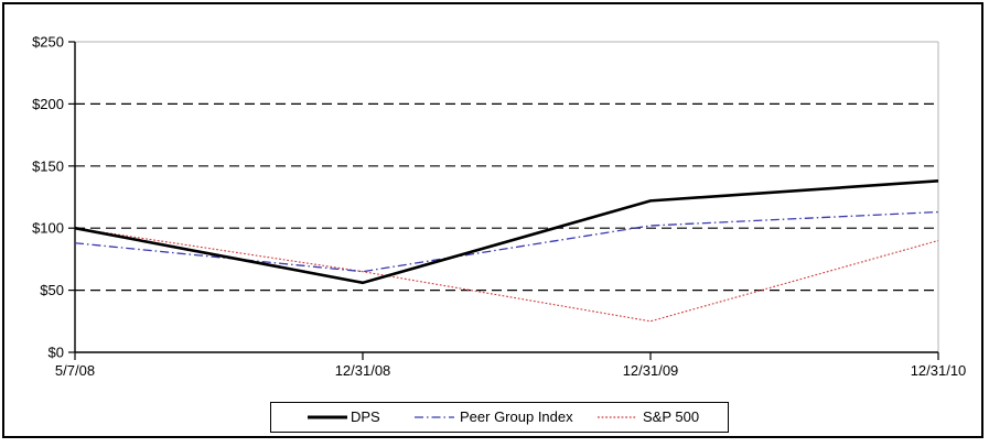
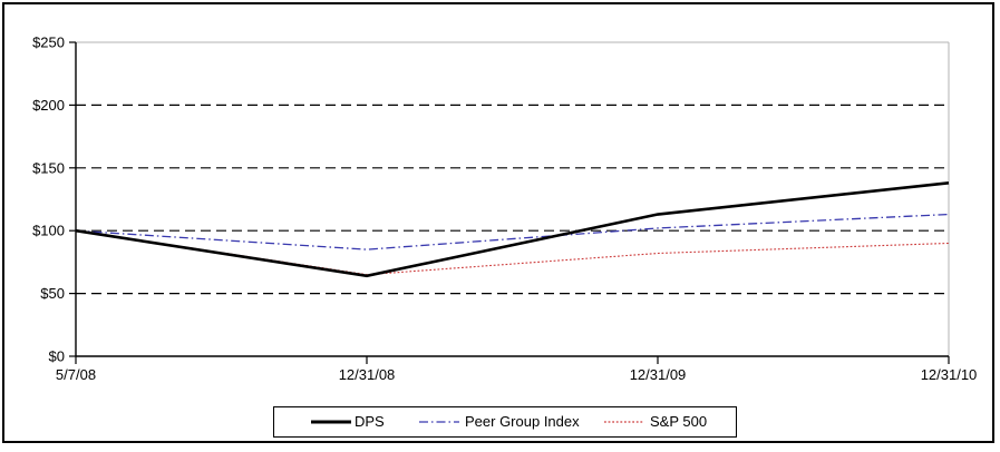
Peer Group Index/5/7/08: $88 -> $100
DPS/12/31/08: $56 -> $64
Peer Group Index/12/31/08: $65 -> $85
DPS/12/31/09: $122 -> $113
S&P 500/12/31/09: $25 -> $82
